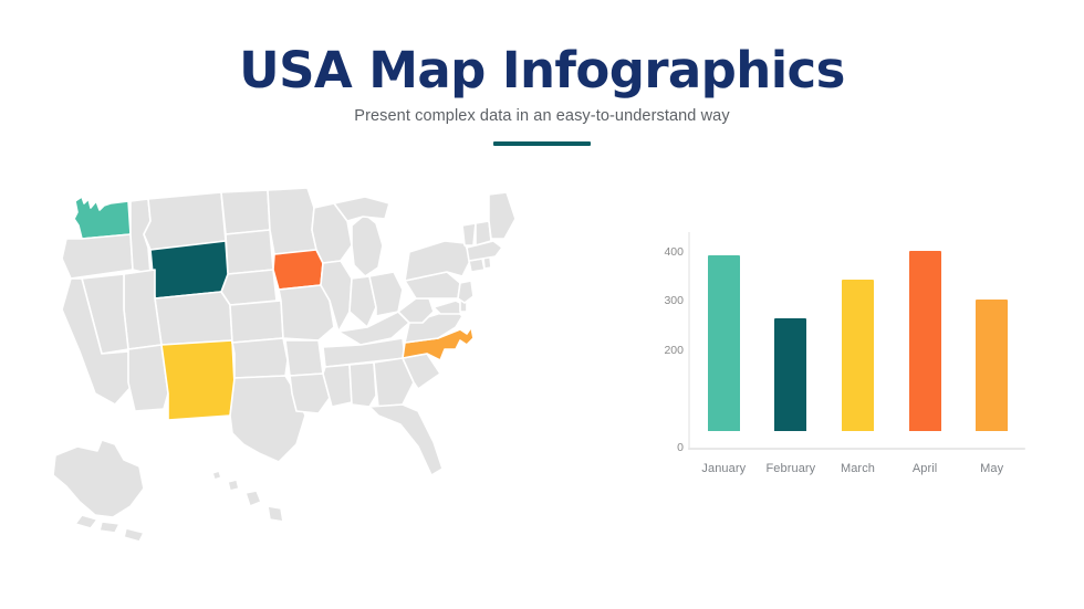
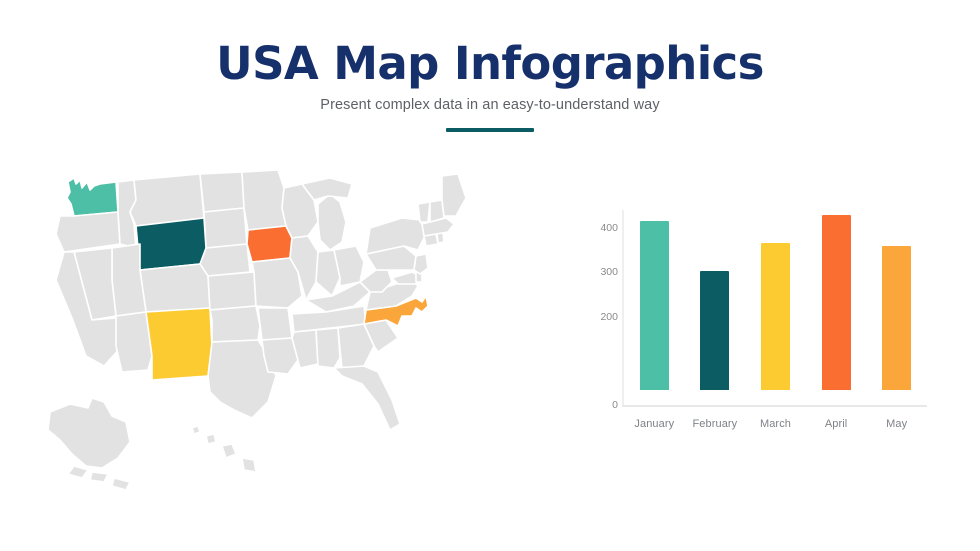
January: 360 -> 380
February: 230 -> 270
March: 310 -> 330
April: 370 -> 400
May: 270 -> 330
